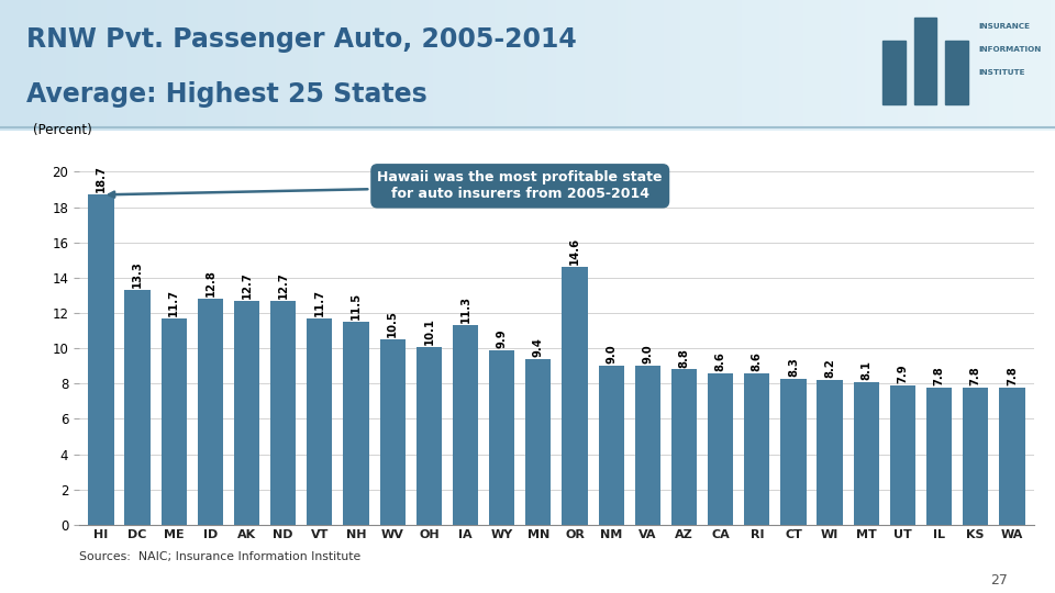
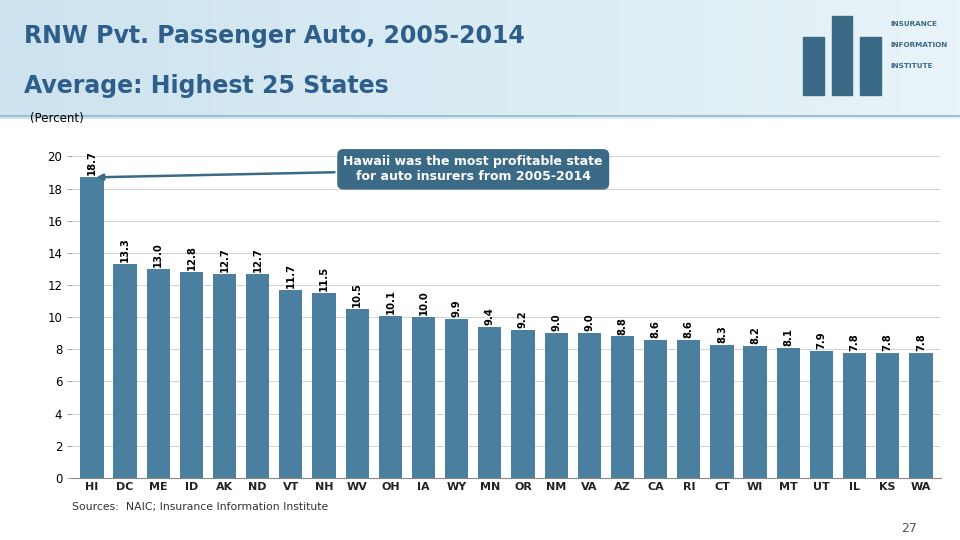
ME: 11.7 -> 13.0
IA: 11.3 -> 10.0
OR: 14.6 -> 9.2
